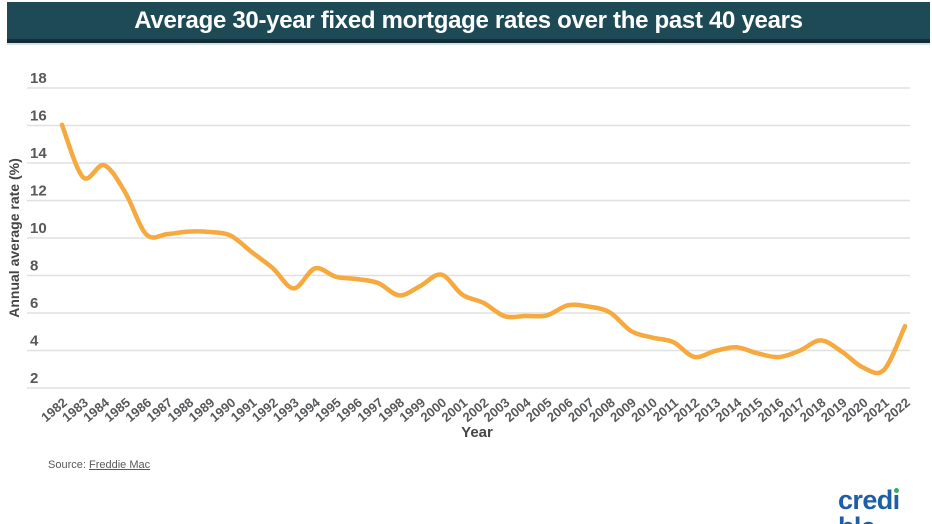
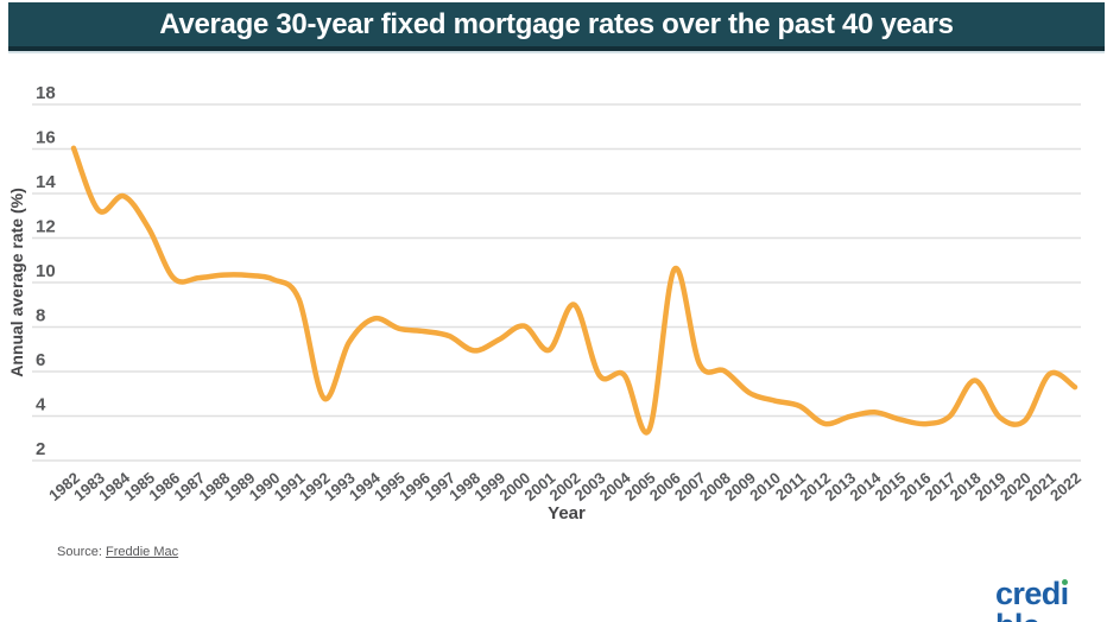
1992: 8.4 -> 4.8
2002: 6.5 -> 9.0
2005: 5.9 -> 3.4
2006: 6.4 -> 10.6
2018: 4.5 -> 5.6
2020: 3.1 -> 3.8
2021: 3.0 -> 5.9
